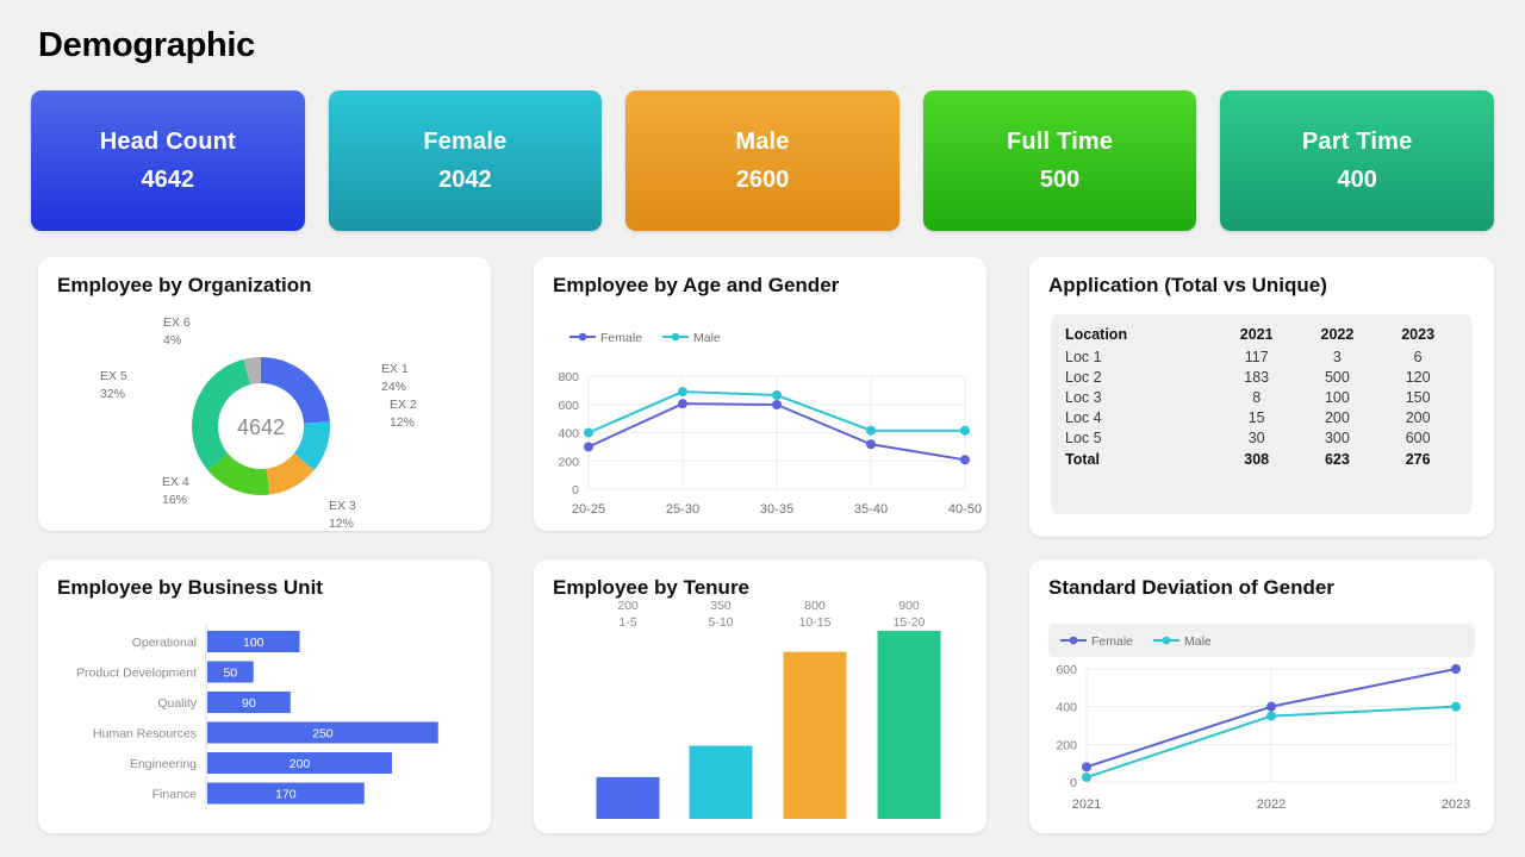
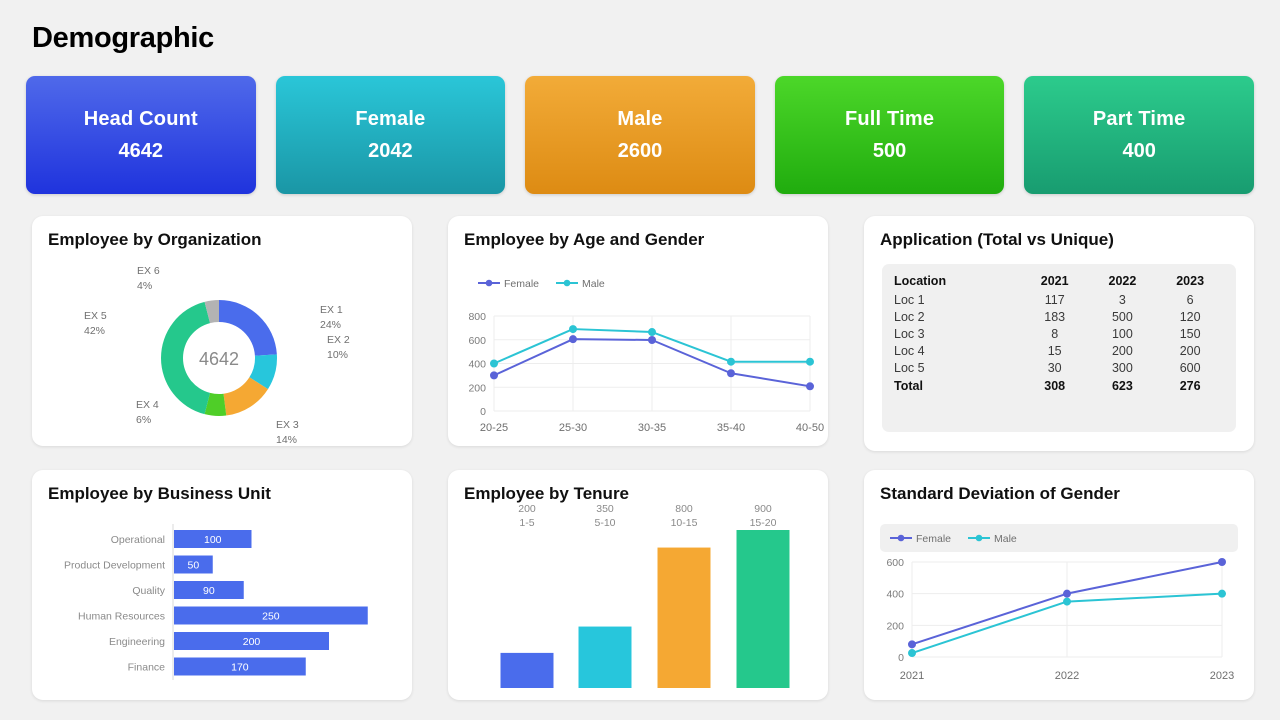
Employee by Organization/EX 2: 12% -> 10%
Employee by Organization/EX 3: 12% -> 14%
Employee by Organization/EX 4: 16% -> 6%
Employee by Organization/EX 5: 32% -> 42%
